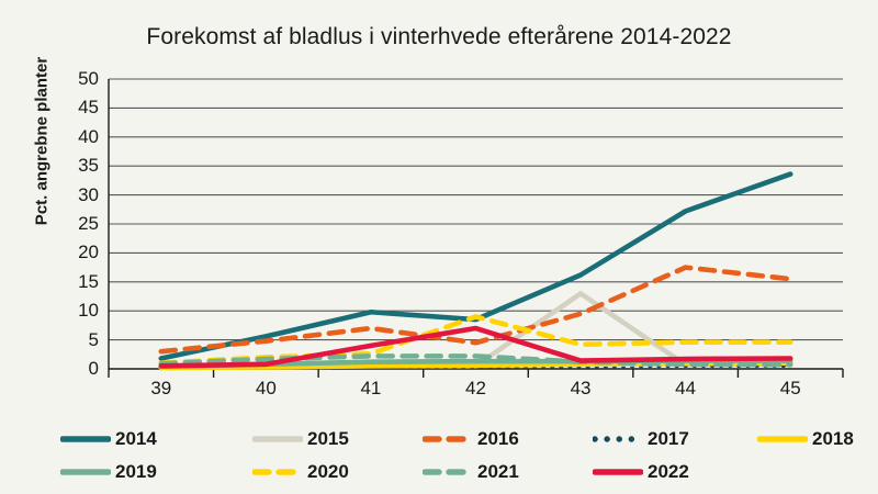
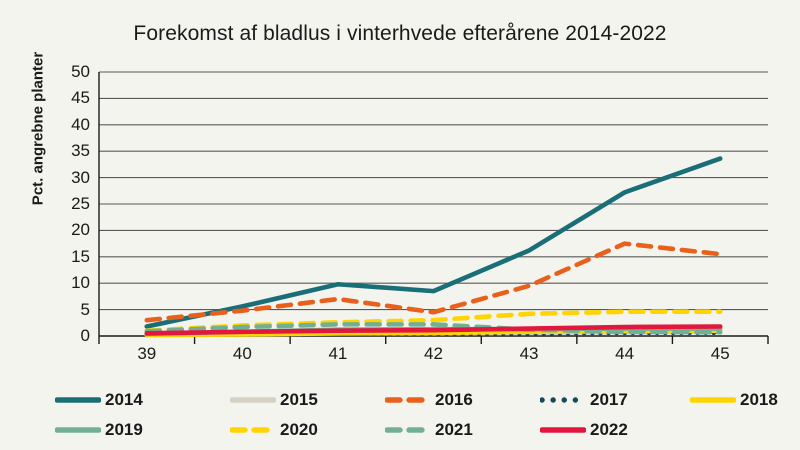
2022/41: 4 -> 1
2020/42: 9 -> 3
2022/42: 7 -> 1
2015/43: 13 -> 1
